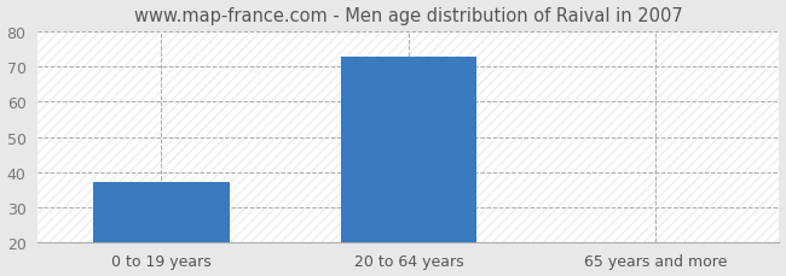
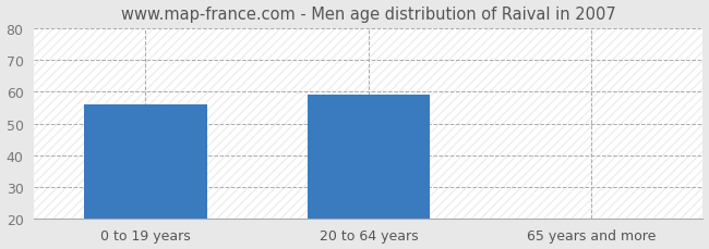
0 to 19 years: 37 -> 56
20 to 64 years: 73 -> 59
